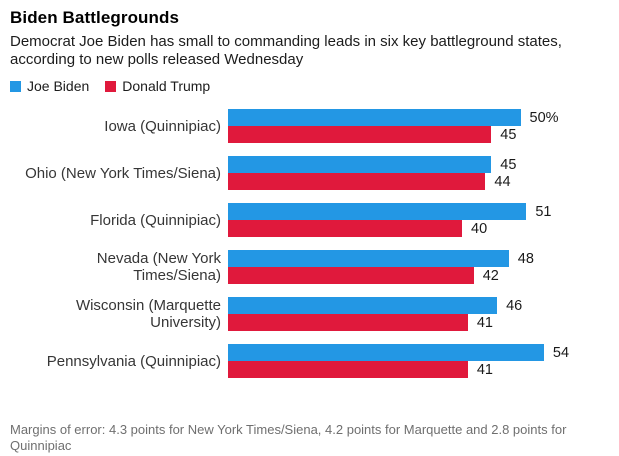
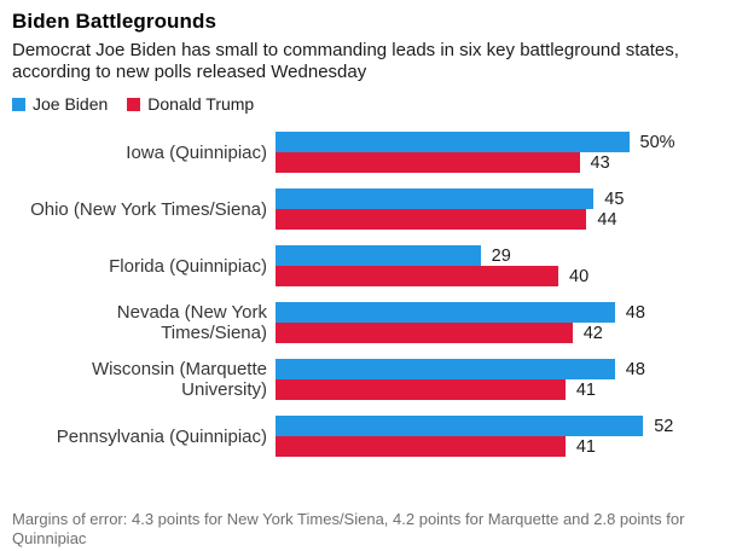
Donald Trump/Iowa (Quinnipiac): 45 -> 43
Joe Biden/Florida (Quinnipiac): 51 -> 29
Joe Biden/Wisconsin (Marquette University): 46 -> 48
Joe Biden/Pennsylvania (Quinnipiac): 54 -> 52
